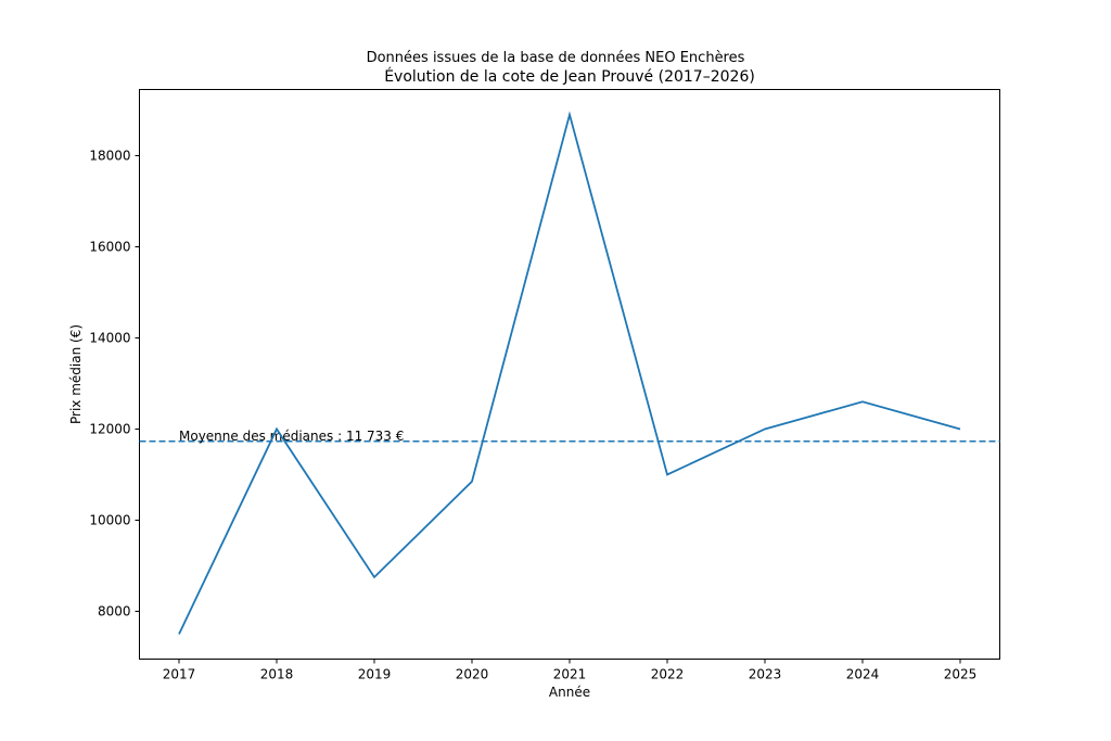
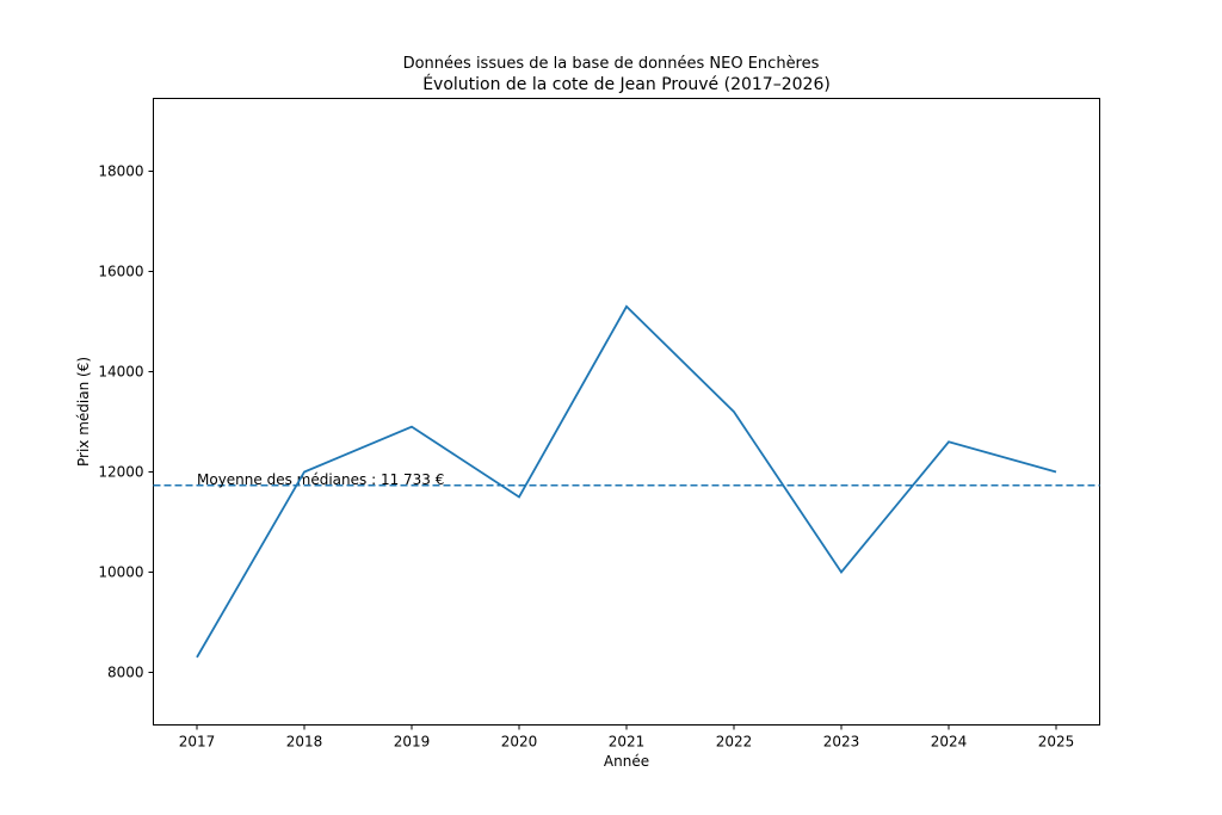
2017: 7500 -> 8300
2019: 8800 -> 12900
2020: 10800 -> 11500
2021: 18900 -> 15300
2022: 11000 -> 13200
2023: 12000 -> 10000
